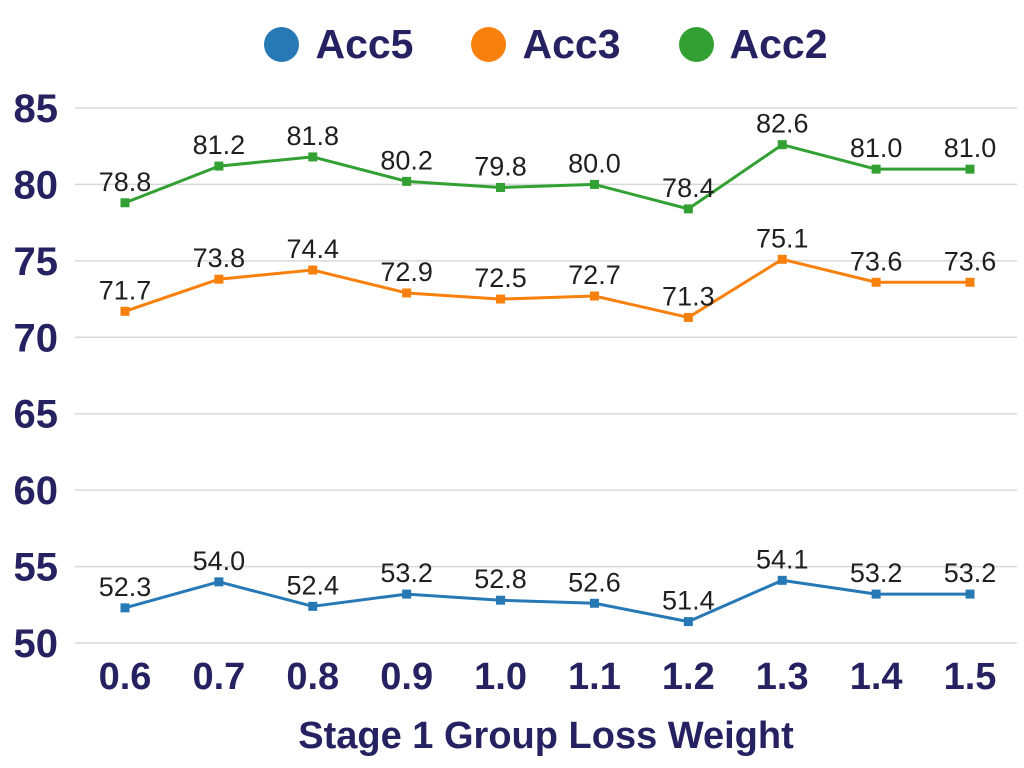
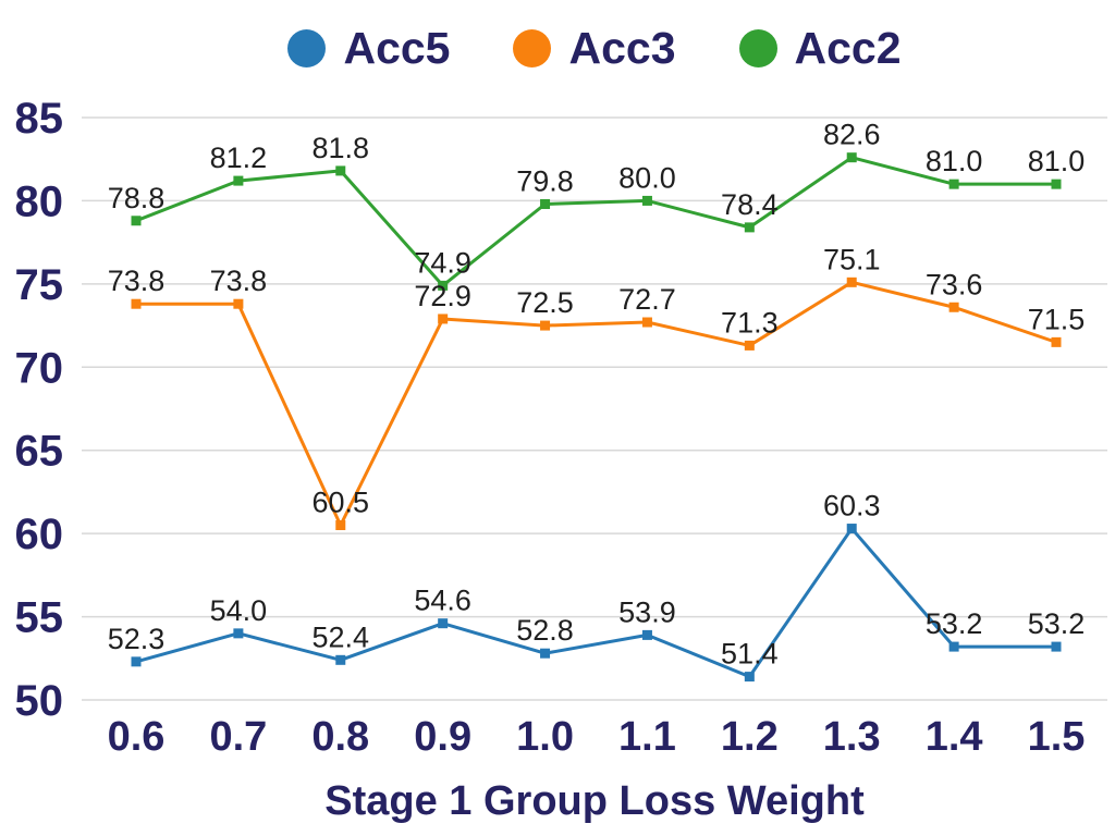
Acc3/0.6: 71.7 -> 73.8
Acc3/0.8: 74.4 -> 60.5
Acc5/0.9: 53.2 -> 54.6
Acc2/0.9: 80.2 -> 74.9
Acc5/1.1: 52.6 -> 53.9
Acc5/1.3: 54.1 -> 60.3
Acc3/1.5: 73.6 -> 71.5
